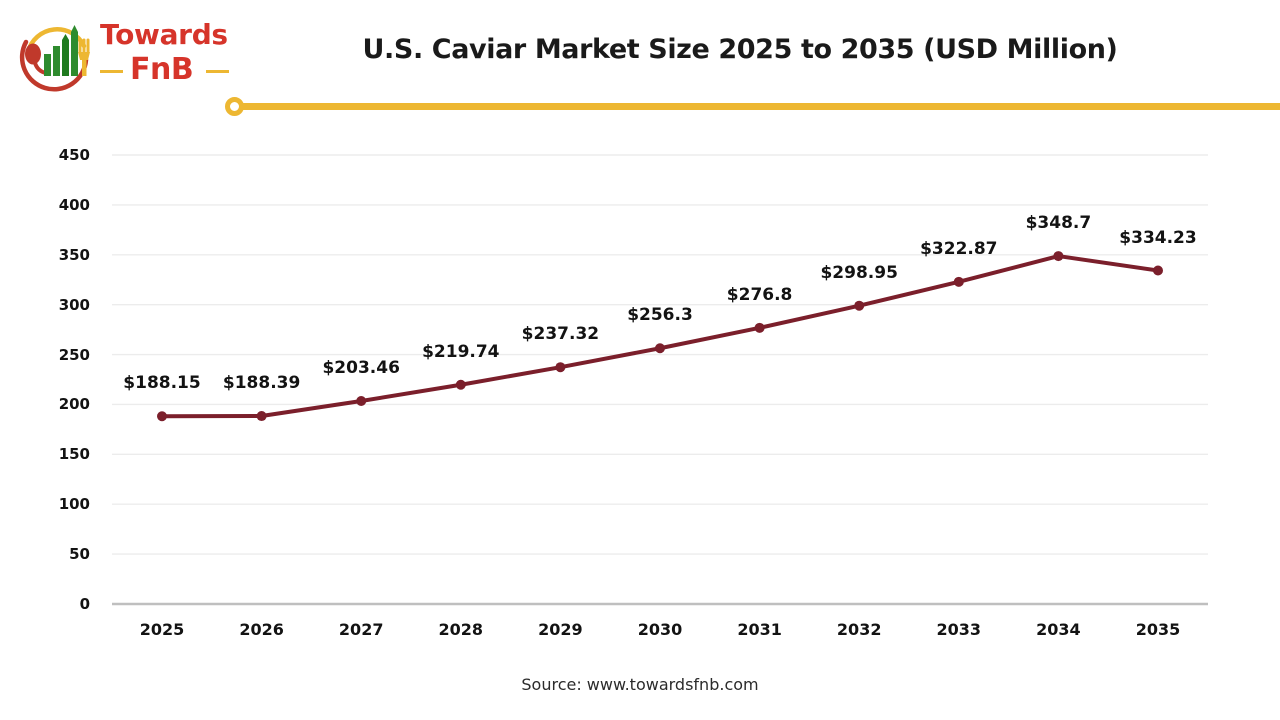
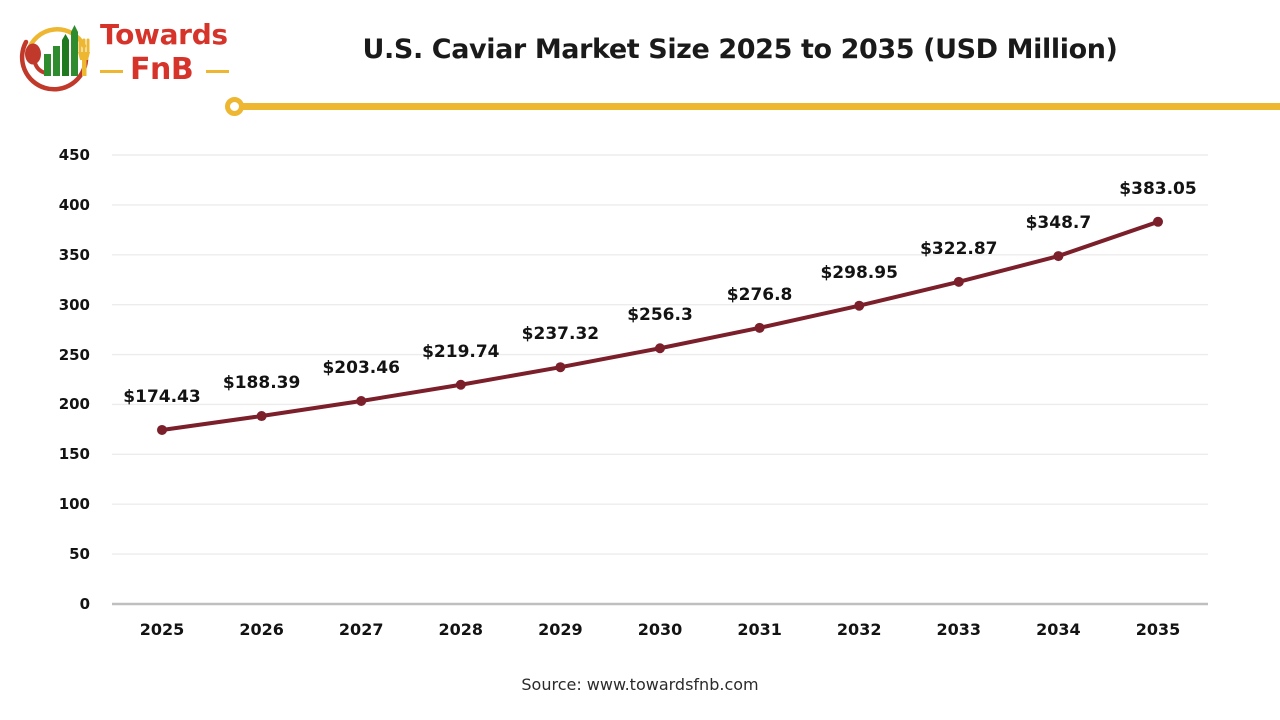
2025: $188.15 -> $174.43
2035: $334.23 -> $383.05
